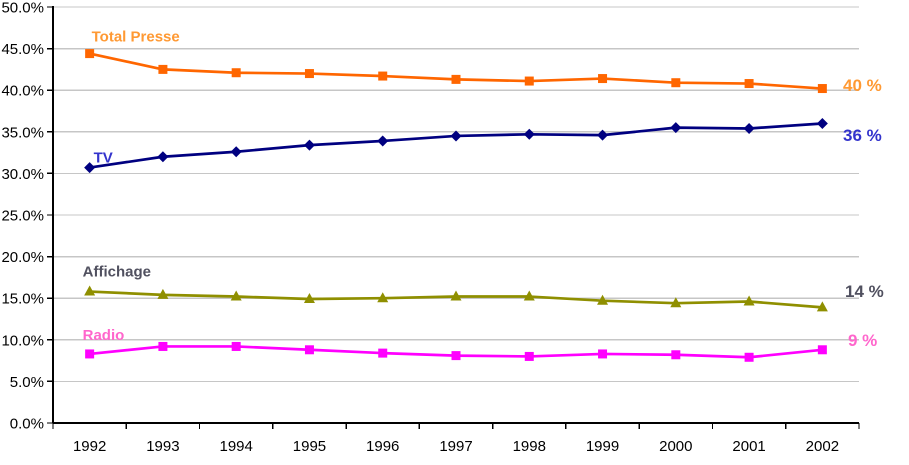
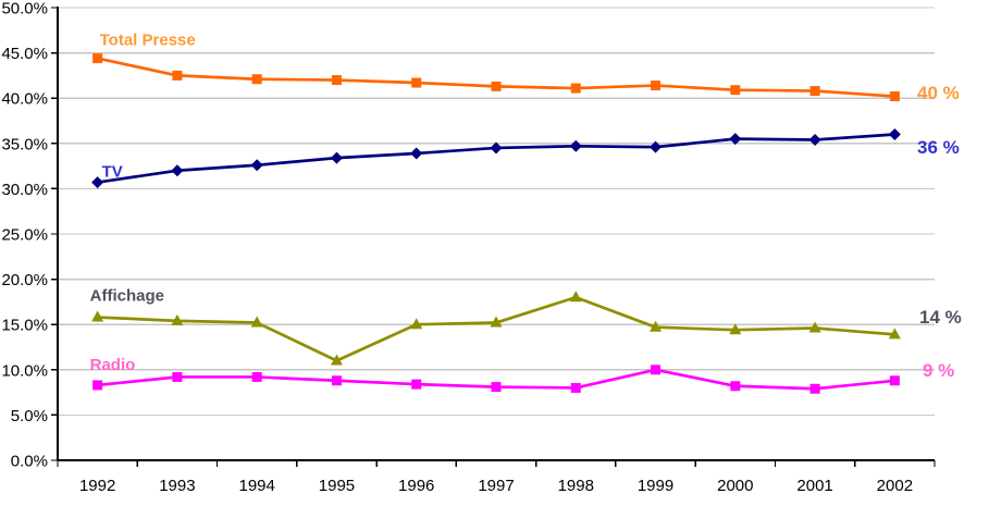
Affichage/1995: 15% -> 11%
Affichage/1998: 15% -> 18%
Radio/1999: 8% -> 10%
